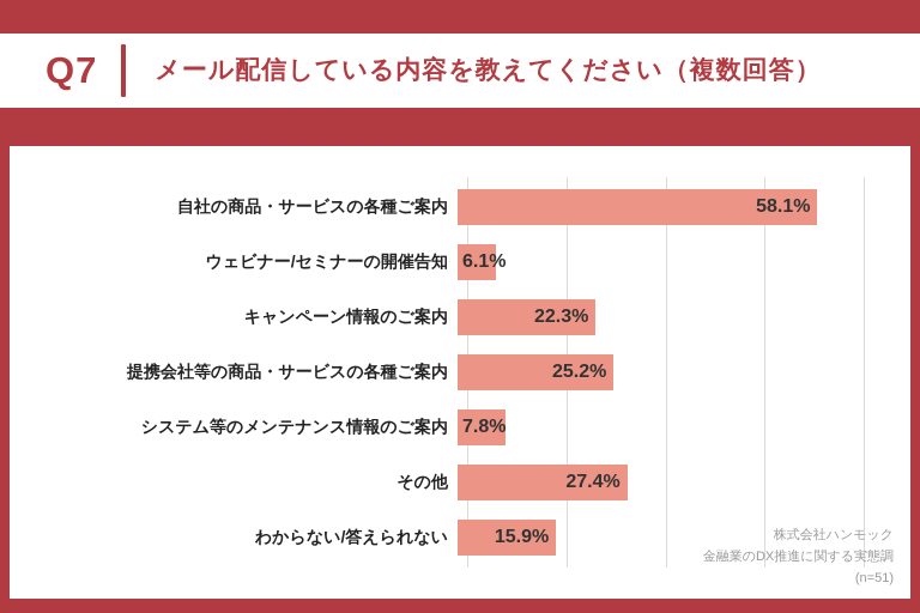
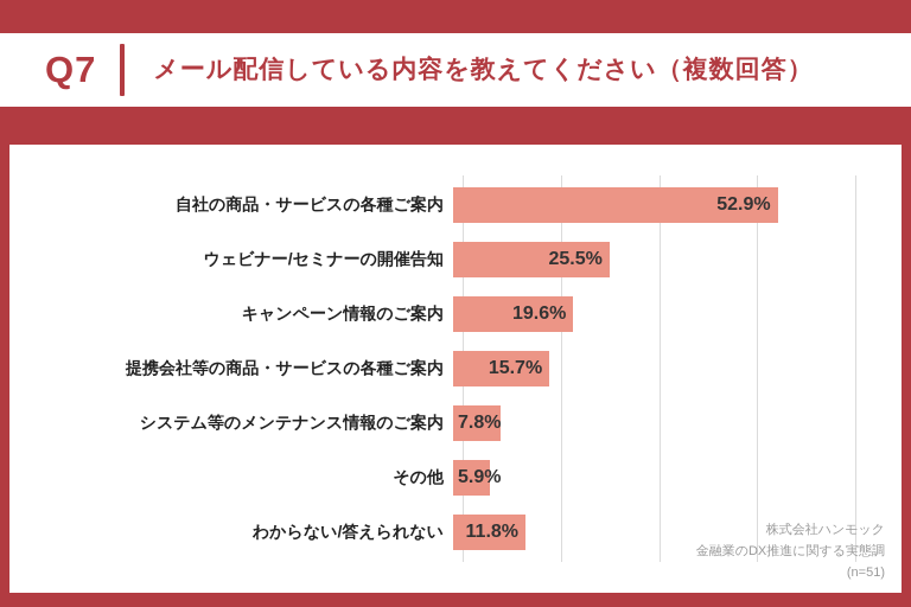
自社の商品・サービスの各種ご案内: 58.1% -> 52.9%
ウェビナー/セミナーの開催告知: 6.1% -> 25.5%
キャンペーン情報のご案内: 22.3% -> 19.6%
提携会社等の商品・サービスの各種ご案内: 25.2% -> 15.7%
その他: 27.4% -> 5.9%
わからない/答えられない: 15.9% -> 11.8%
